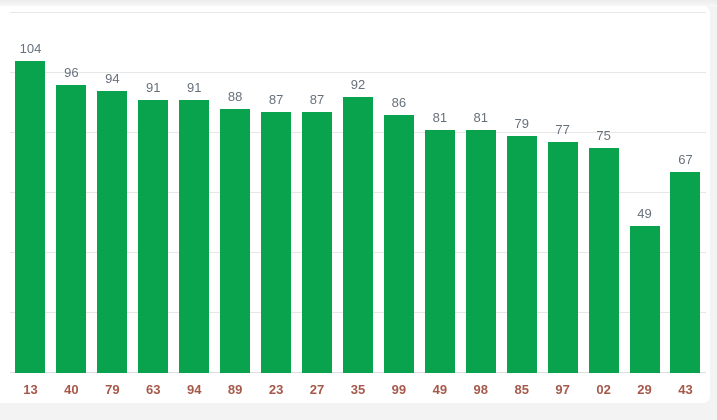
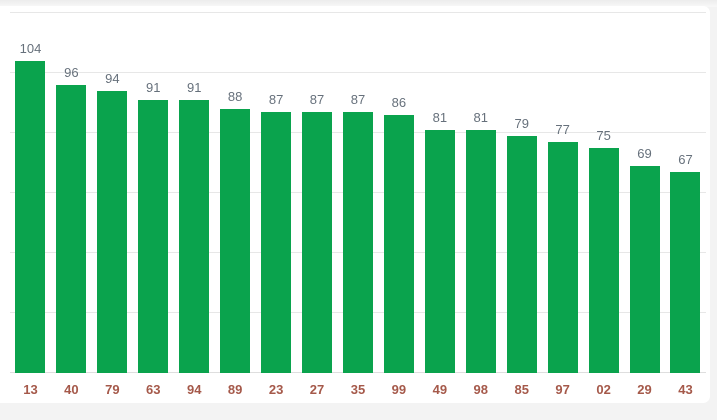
35: 92 -> 87
29: 49 -> 69
